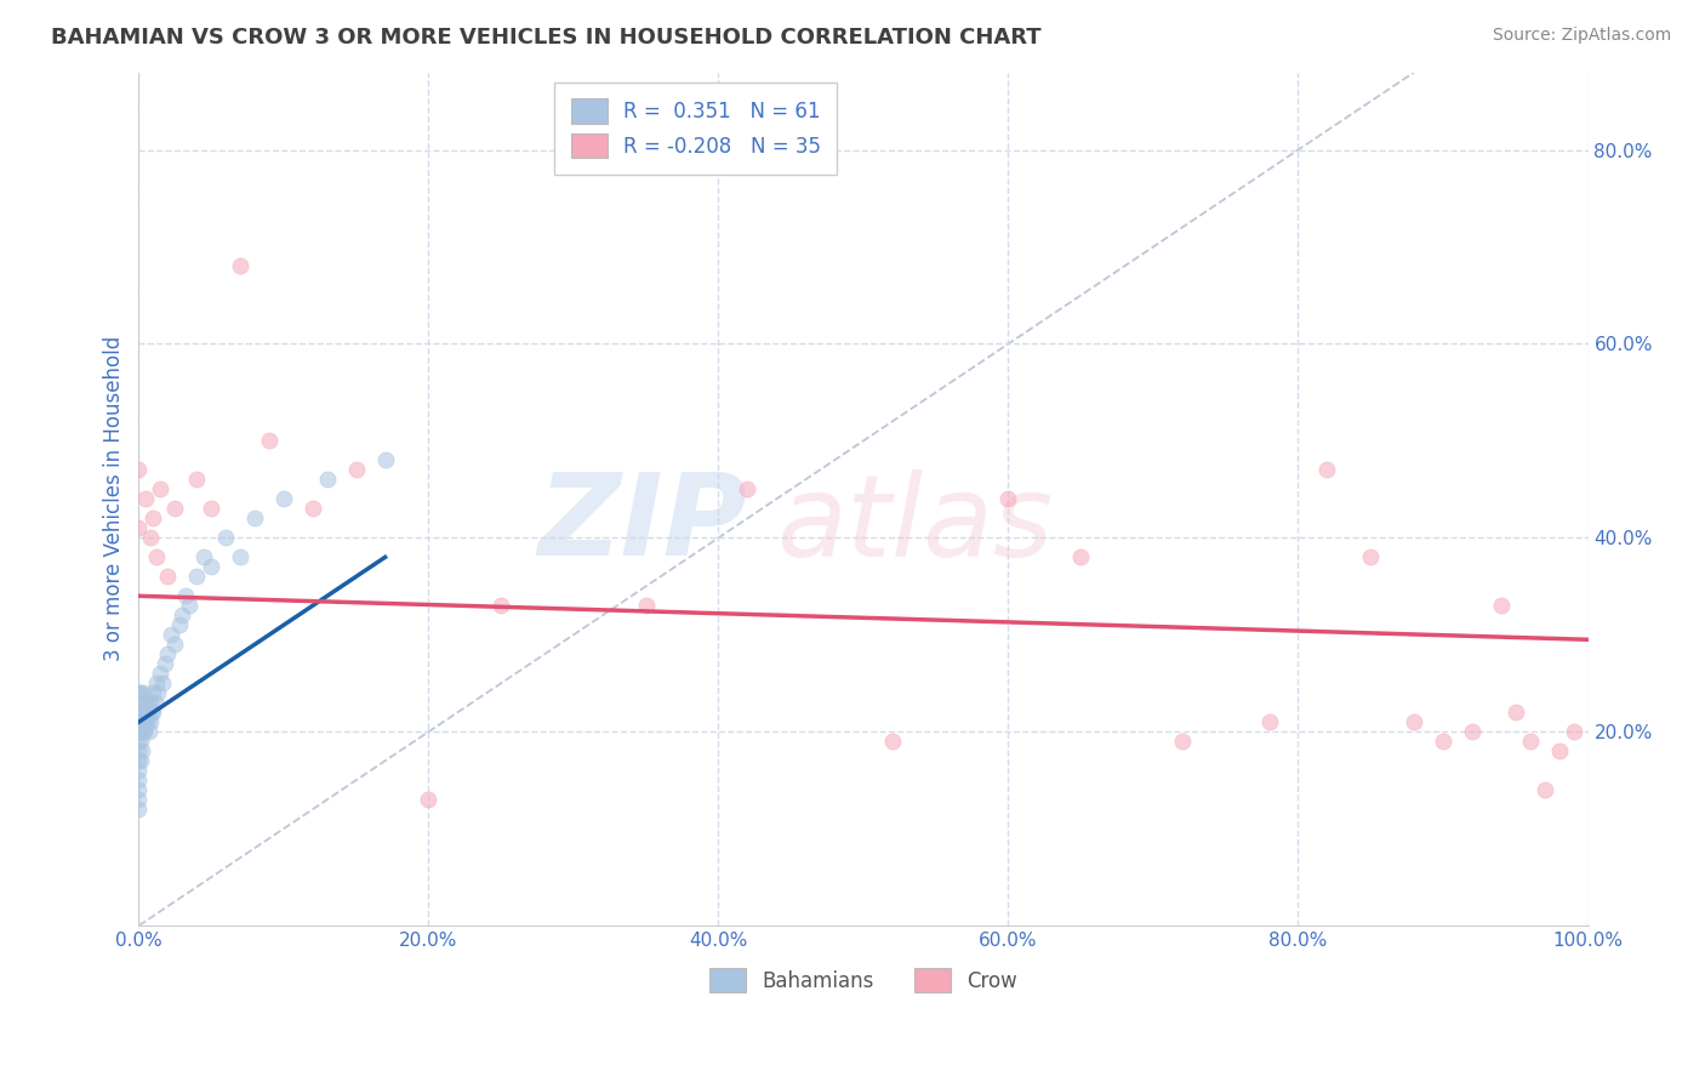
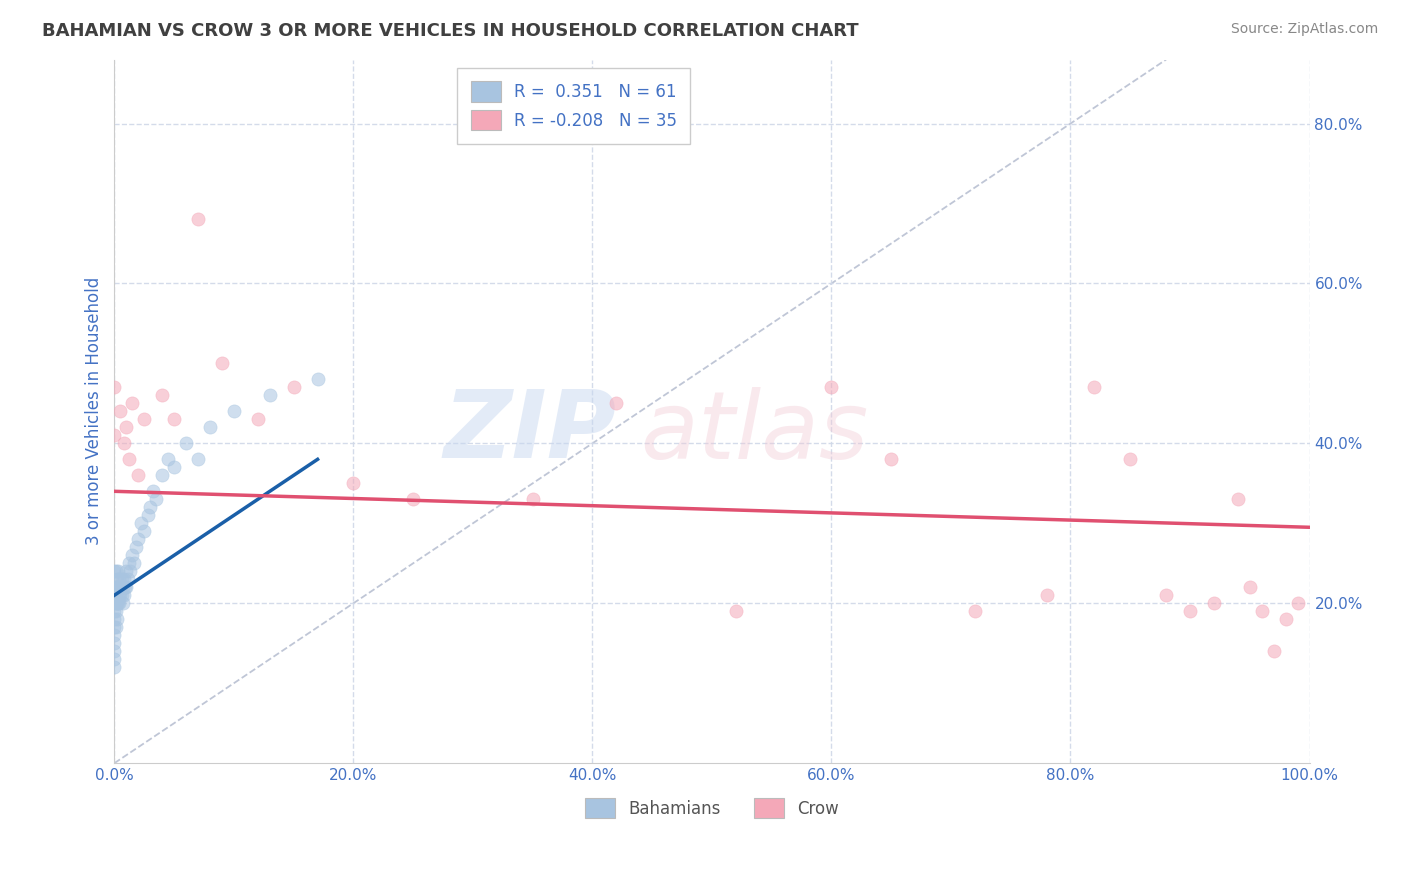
Crow/20.0%: 13% -> 35%
Crow/60.0%: 44% -> 47%
